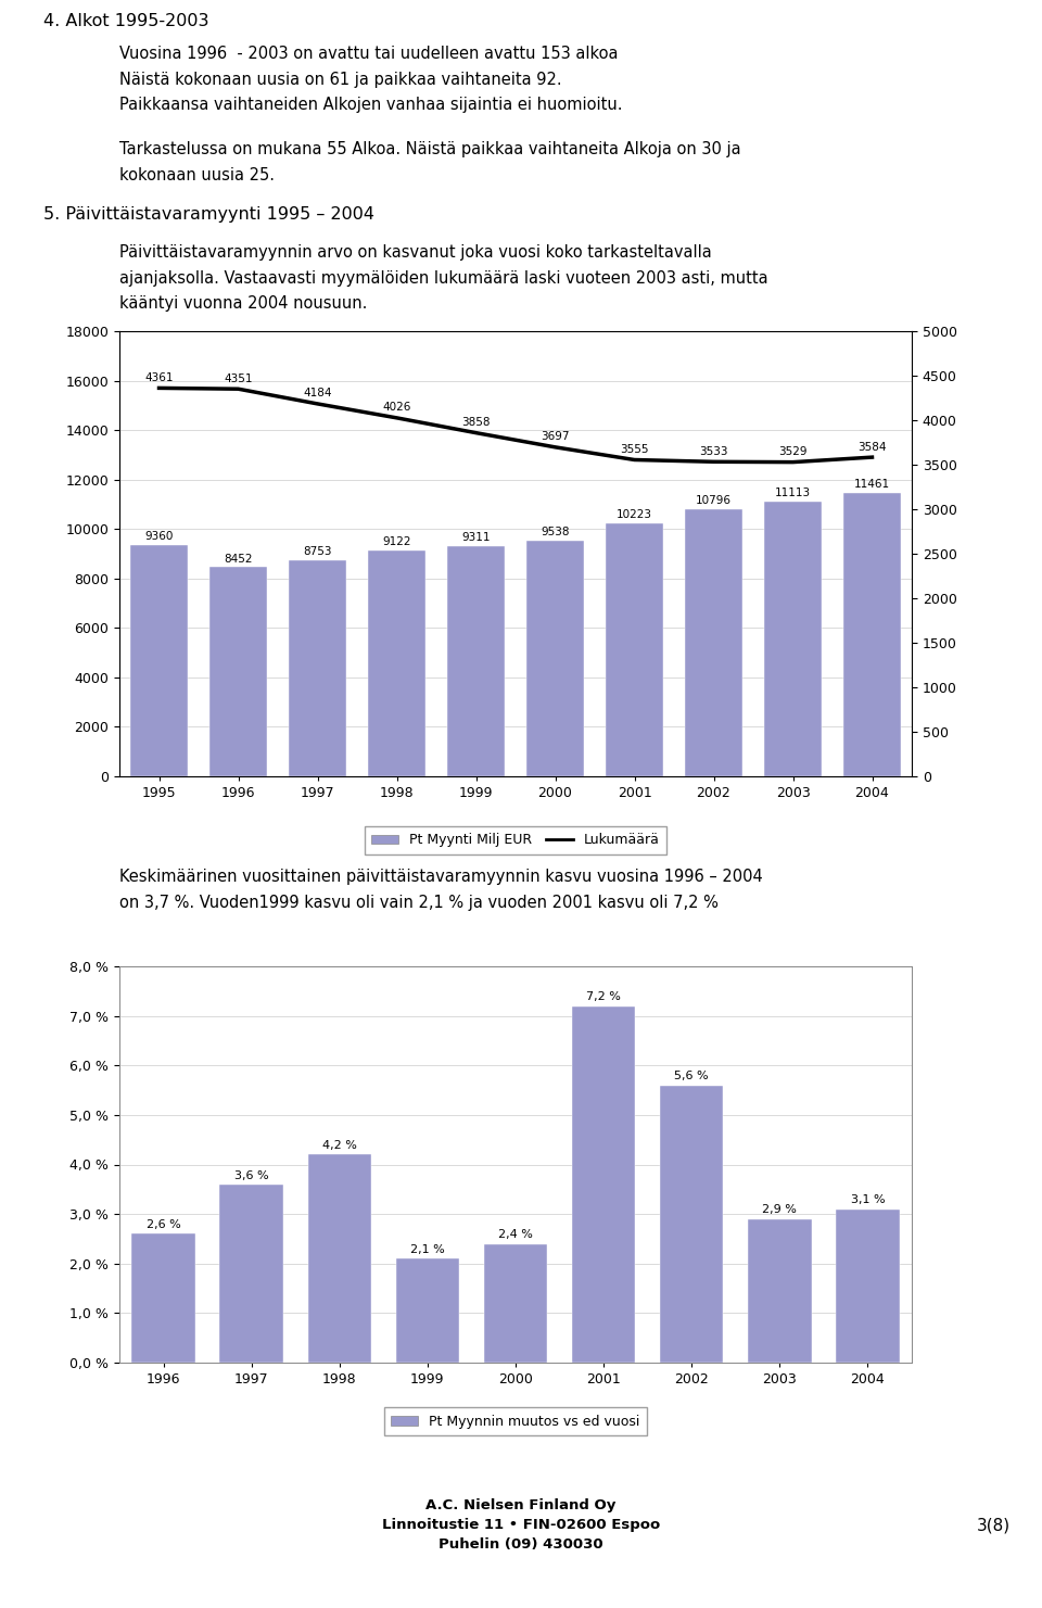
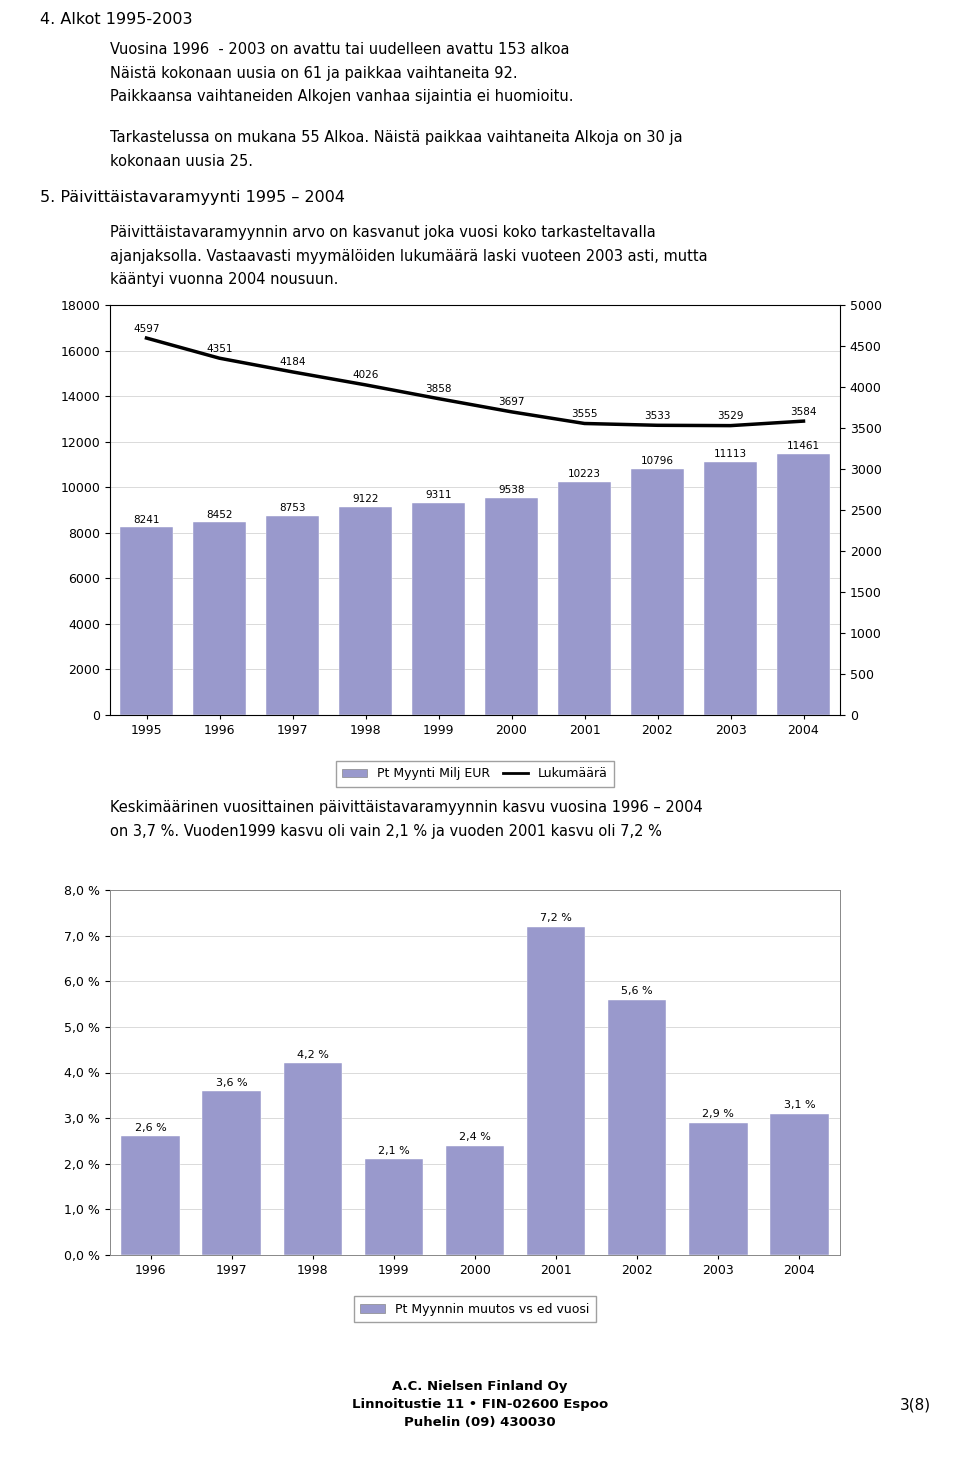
Pt Myynti Milj EUR/1995: 9360 -> 8241
Lukumäärä/1995: 4361 -> 4597
